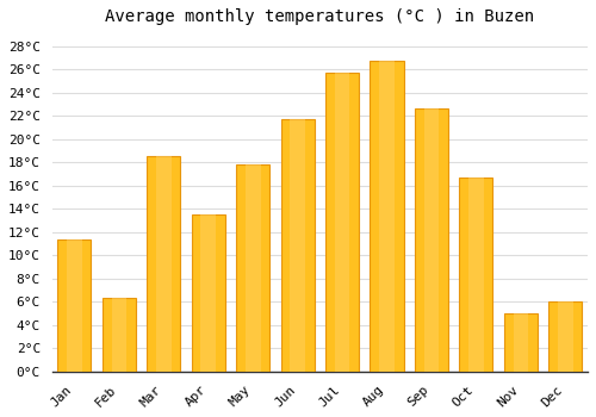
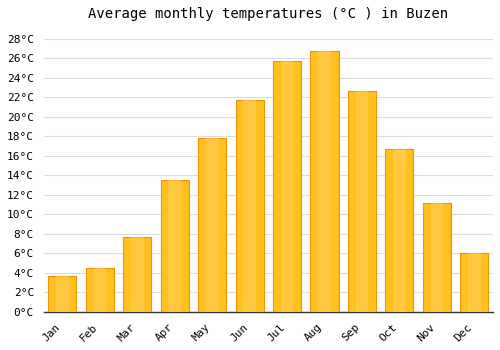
Jan: 11.4°C -> 3.7°C
Feb: 6.4°C -> 4.5°C
Mar: 18.6°C -> 7.7°C
Nov: 5.0°C -> 11.2°C
